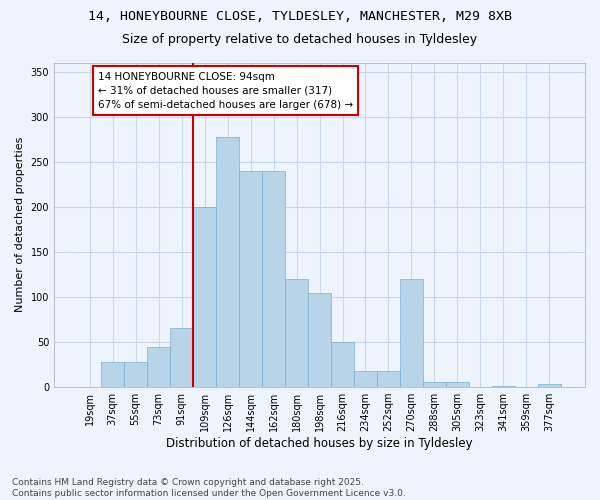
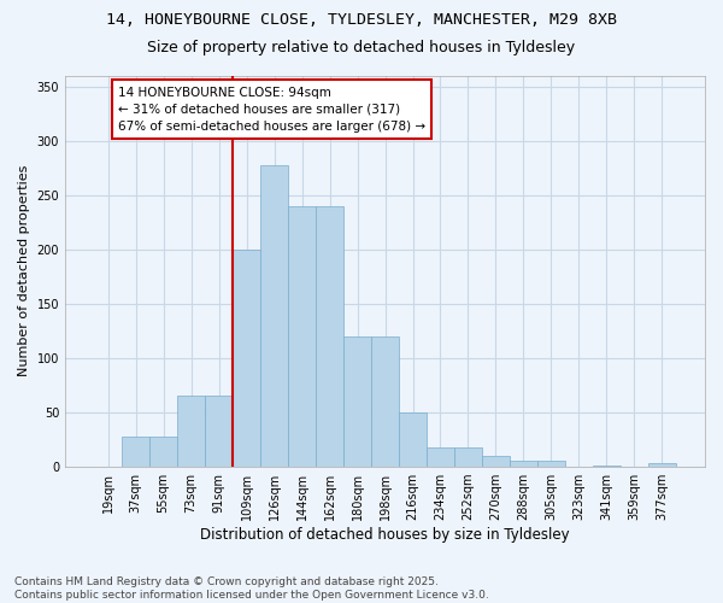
73sqm: 44 -> 65
198sqm: 104 -> 120
270sqm: 120 -> 10
